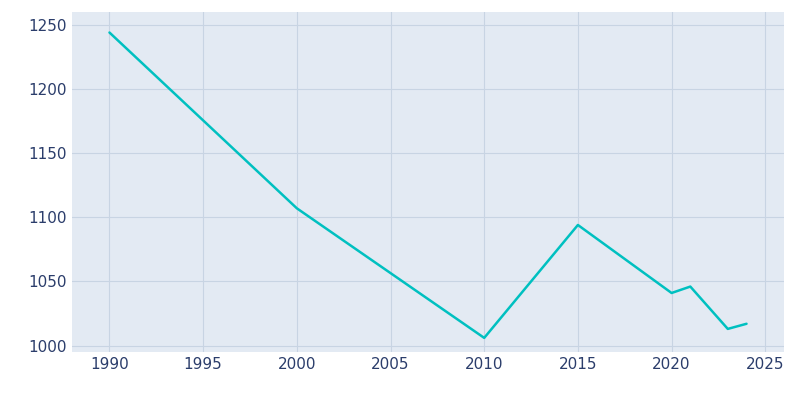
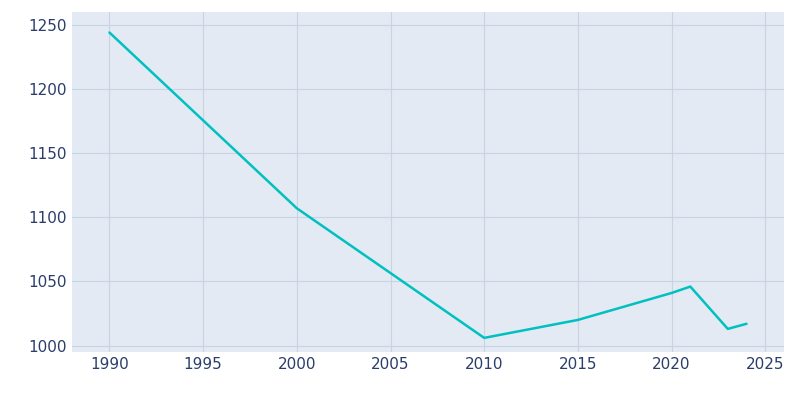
2015: 1094 -> 1020
